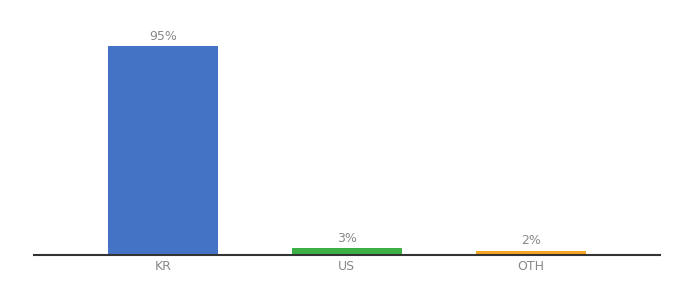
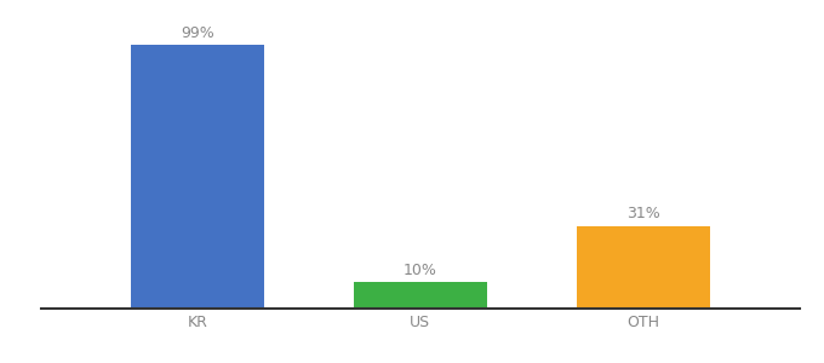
KR: 95% -> 99%
US: 3% -> 10%
OTH: 2% -> 31%
